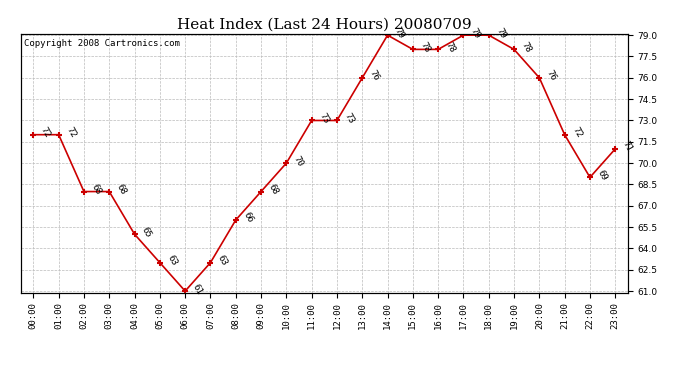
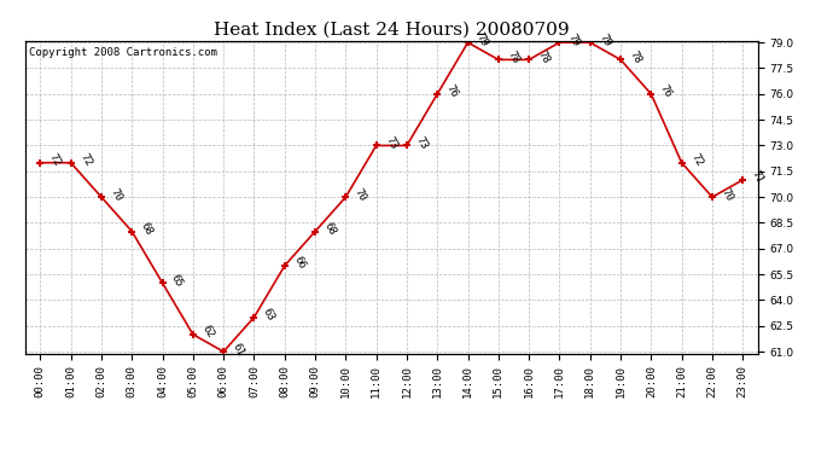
02:00: 68 -> 70
05:00: 63 -> 62
22:00: 69 -> 70
